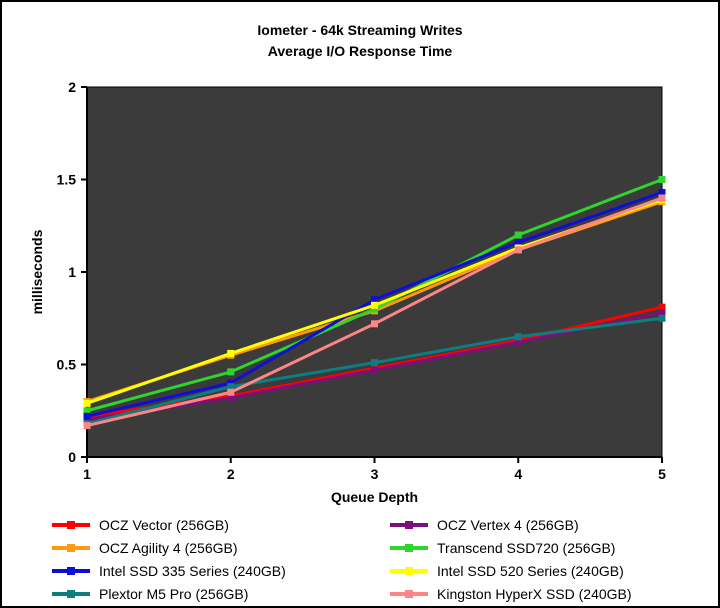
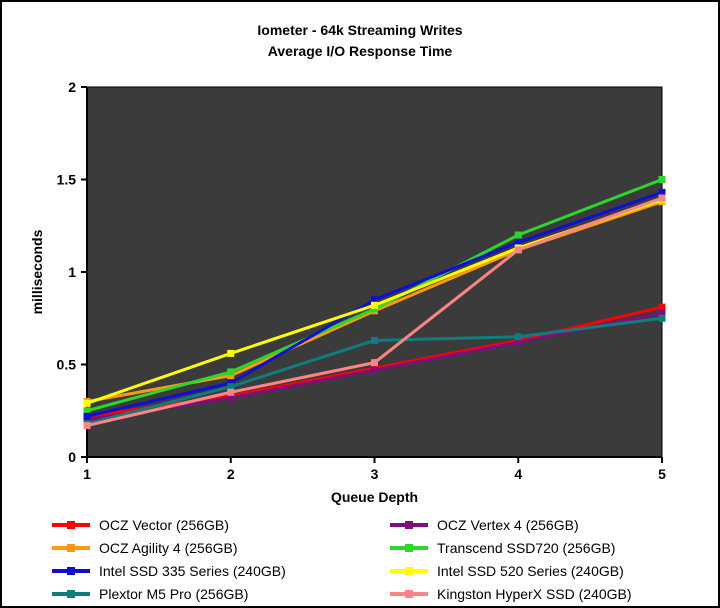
OCZ Agility 4 (256GB)/2: 0.55 -> 0.44
Plextor M5 Pro (256GB)/3: 0.51 -> 0.63
Kingston HyperX SSD (240GB)/3: 0.72 -> 0.51
